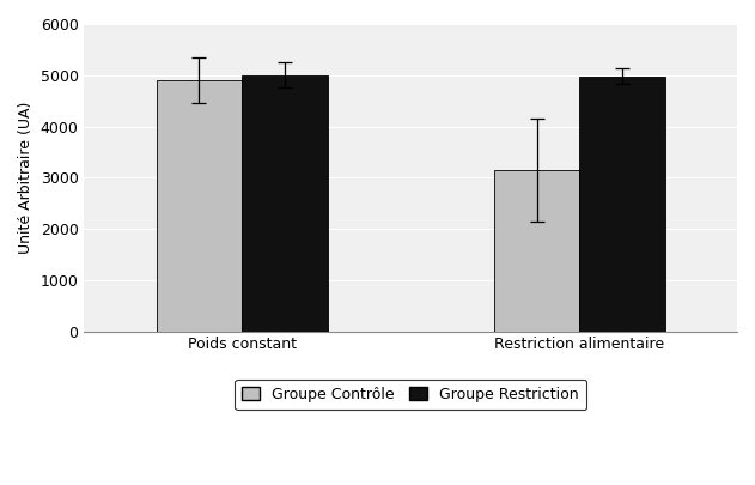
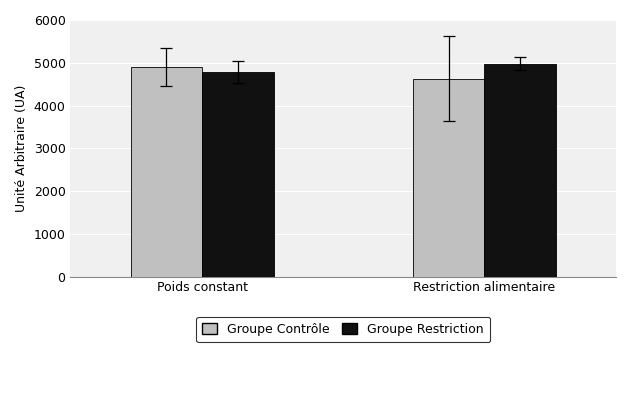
Groupe Restriction/Poids constant: 5000 -> 4780
Groupe Contrôle/Restriction alimentaire: 3150 -> 4630
